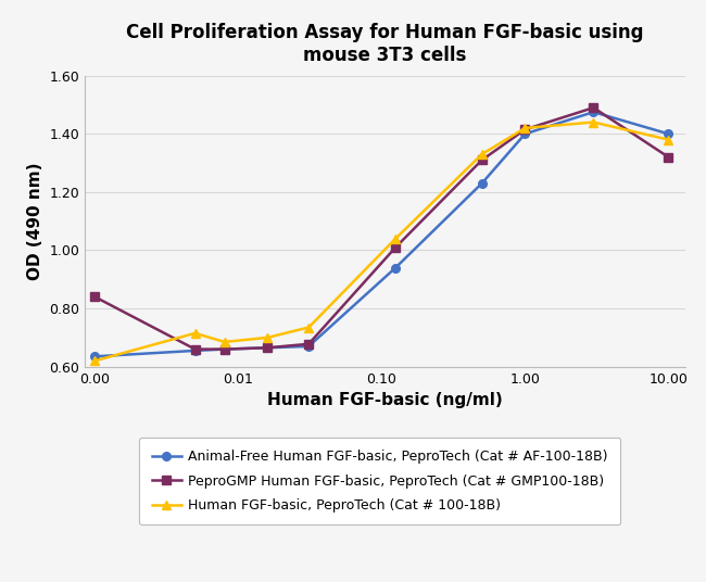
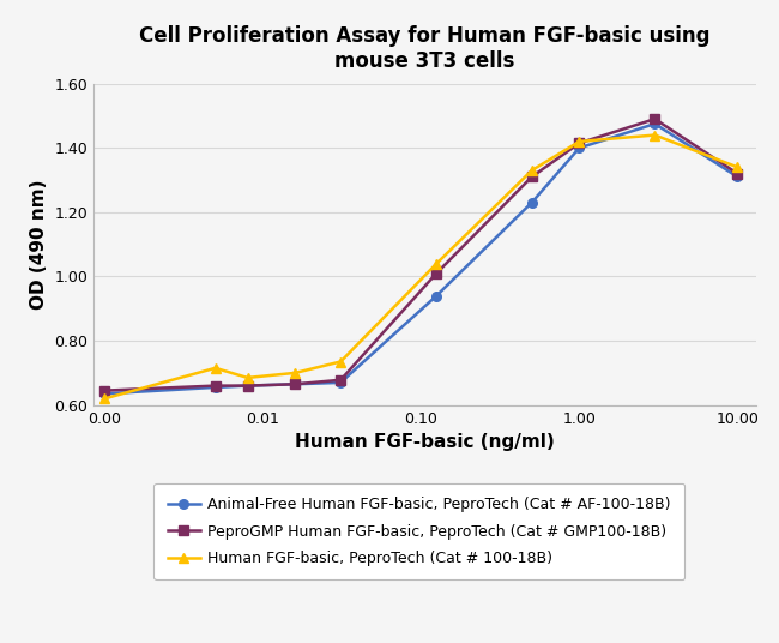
PeproGMP Human FGF-basic, PeproTech (Cat # GMP100-18B)/0.00: 0.840 -> 0.645
Animal-Free Human FGF-basic, PeproTech (Cat # AF-100-18B)/10.00: 1.400 -> 1.310
Human FGF-basic, PeproTech (Cat # 100-18B)/10.00: 1.380 -> 1.340
